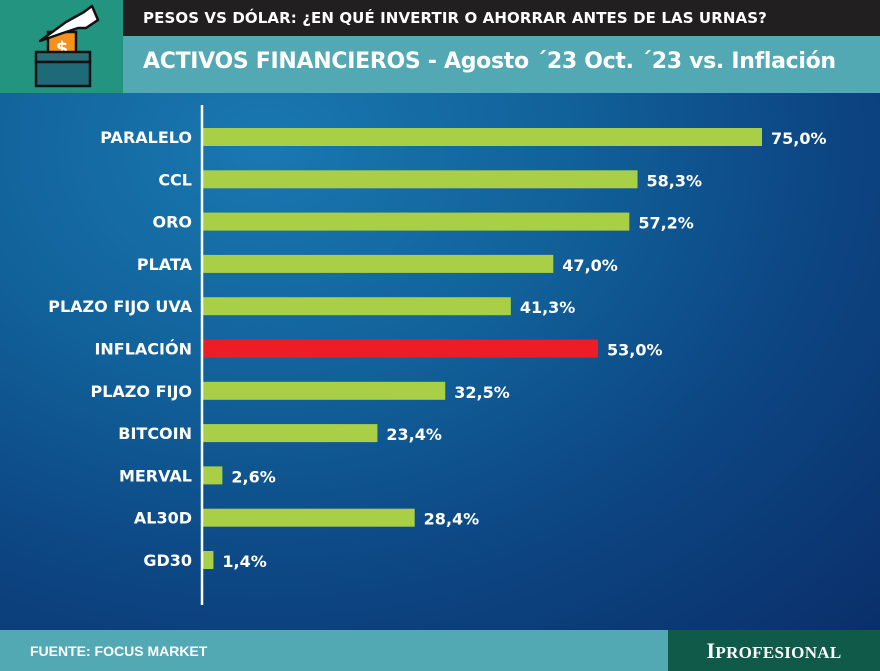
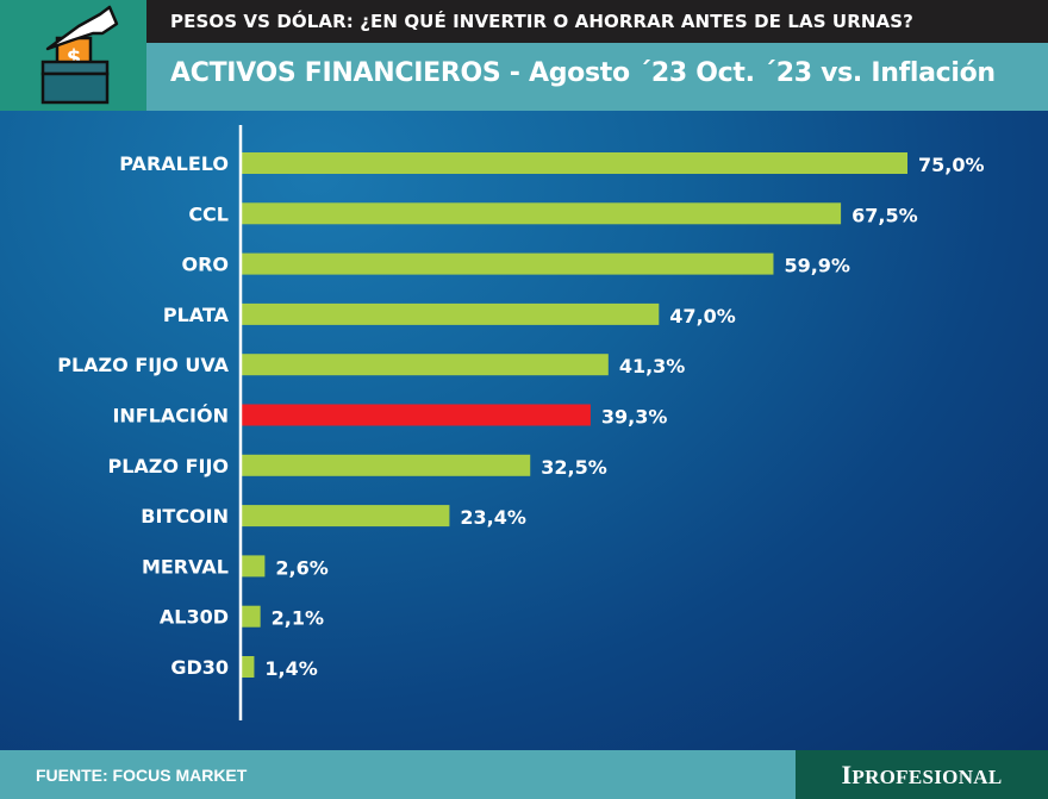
CCL: 58,3% -> 67,5%
ORO: 57,2% -> 59,9%
INFLACIÓN: 53,0% -> 39,3%
AL30D: 28,4% -> 2,1%
